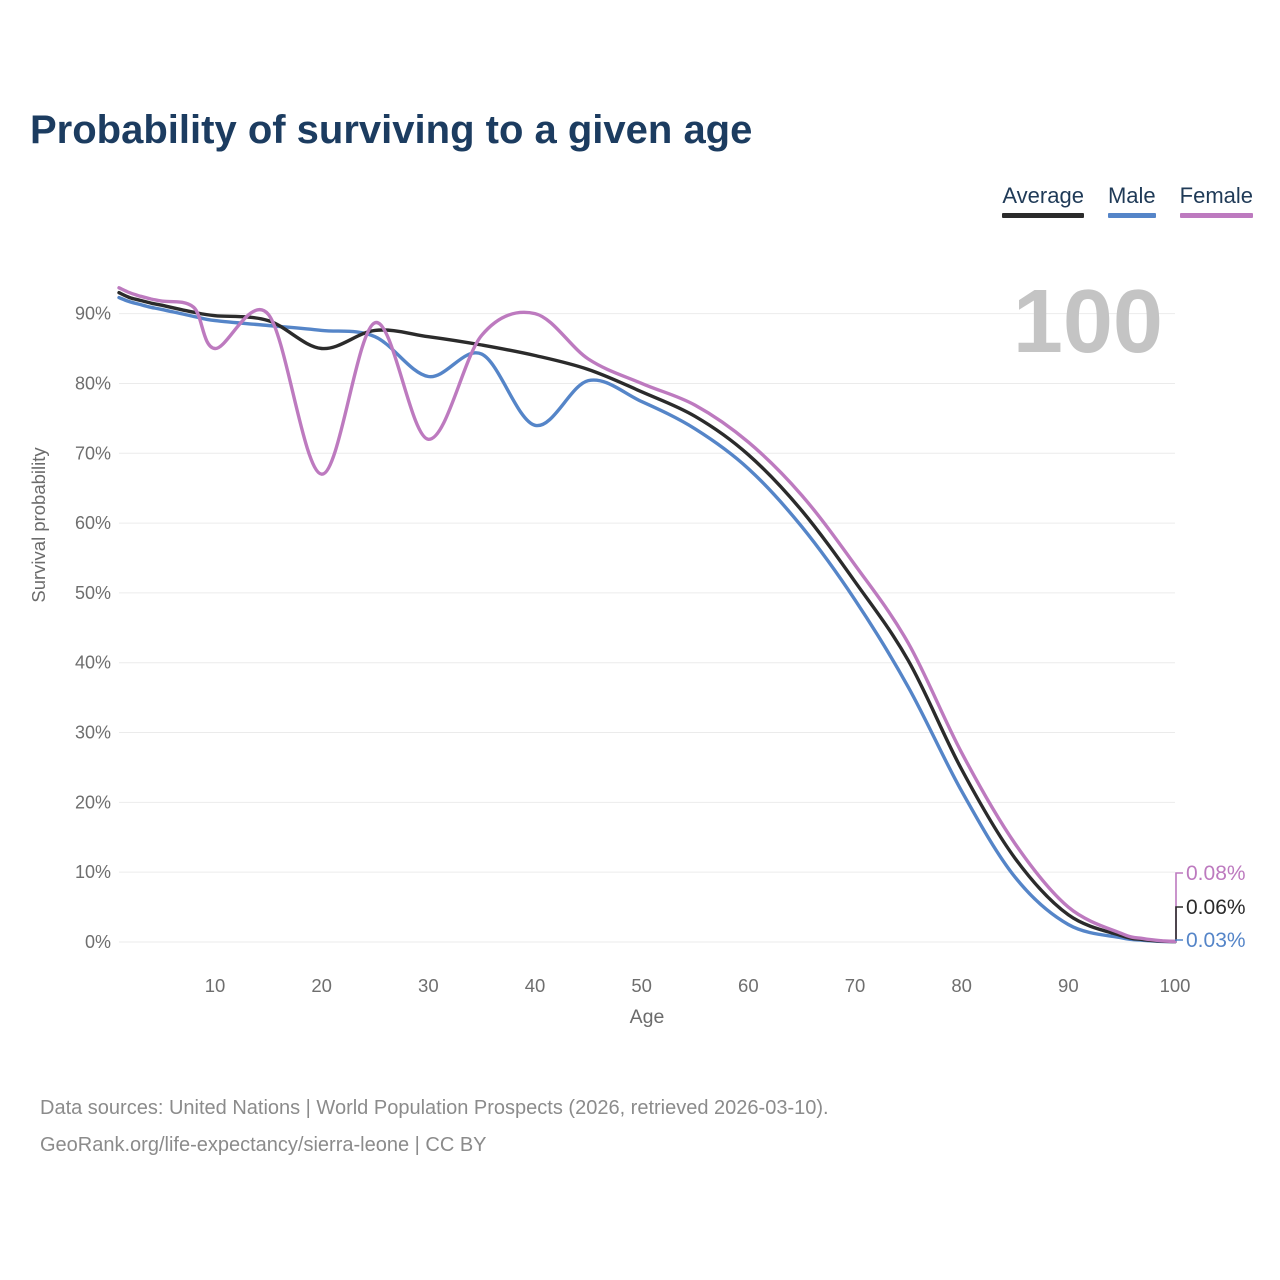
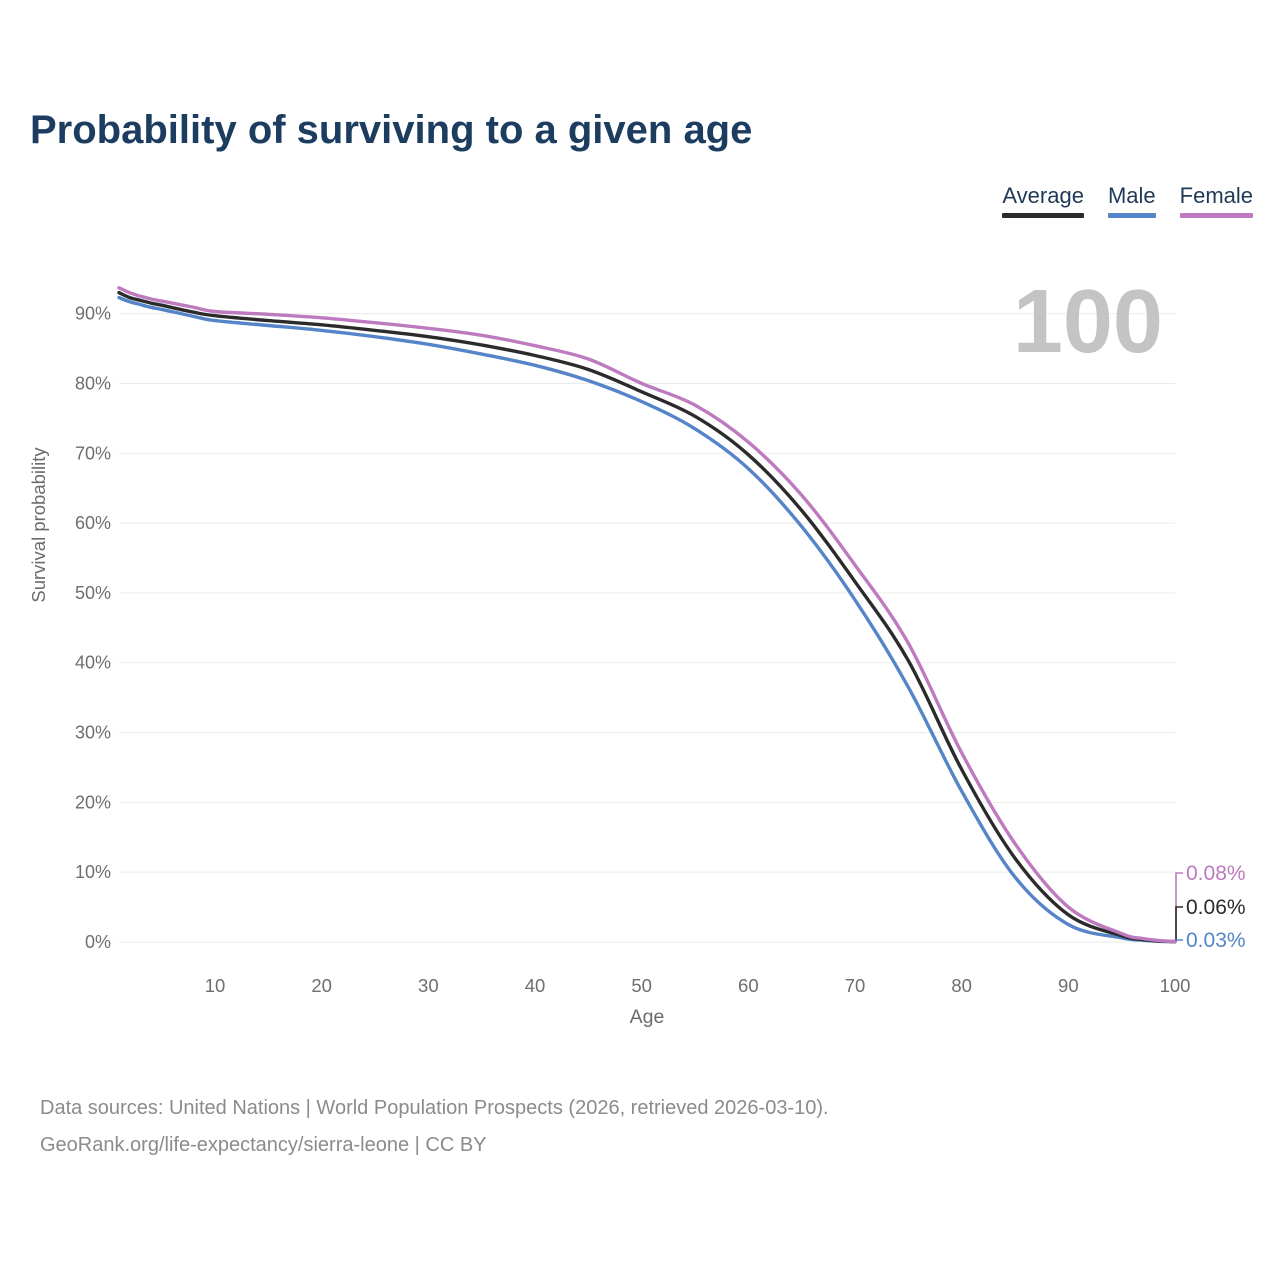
Female/10: 85% -> 90%
Average/20: 85% -> 88%
Female/20: 67% -> 89%
Male/30: 81% -> 86%
Female/30: 72% -> 88%
Male/40: 74% -> 83%
Female/40: 90% -> 85%
